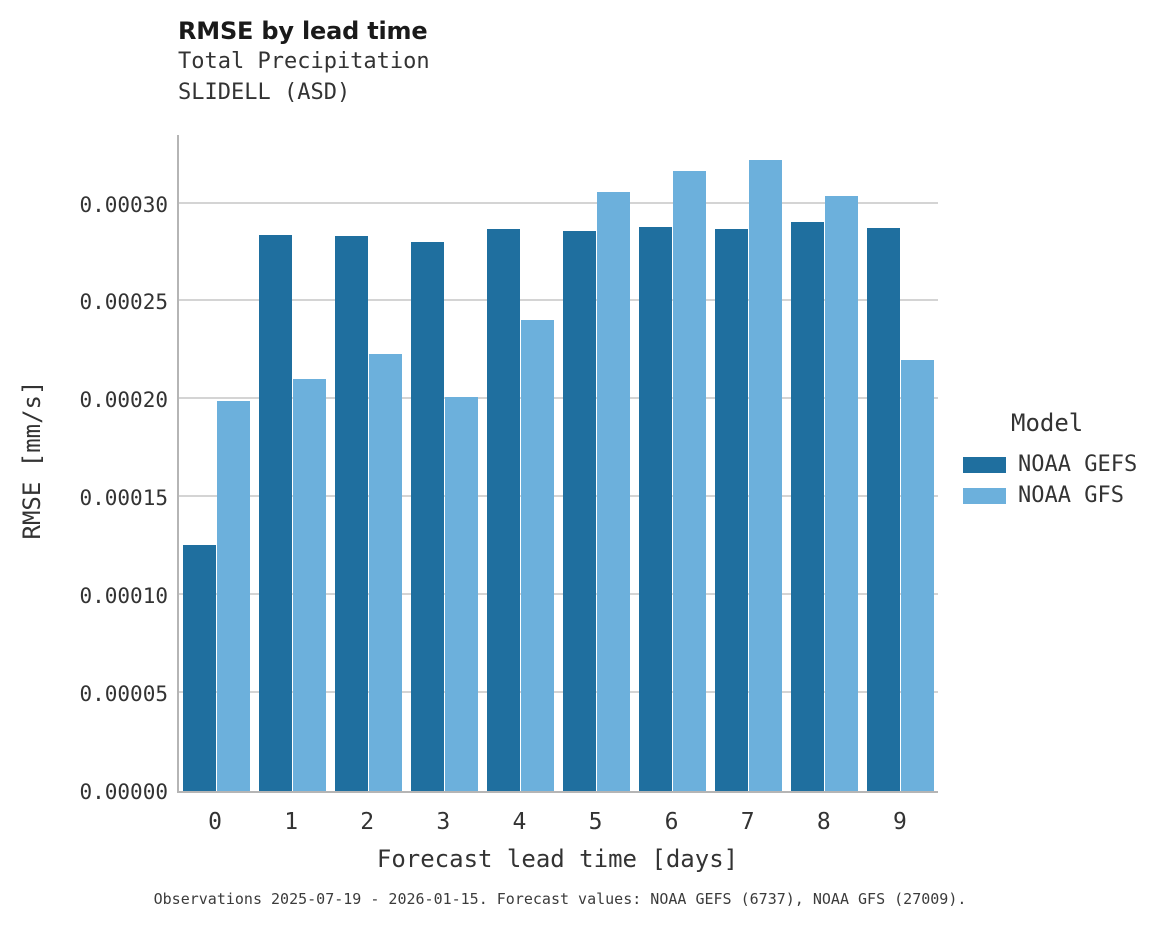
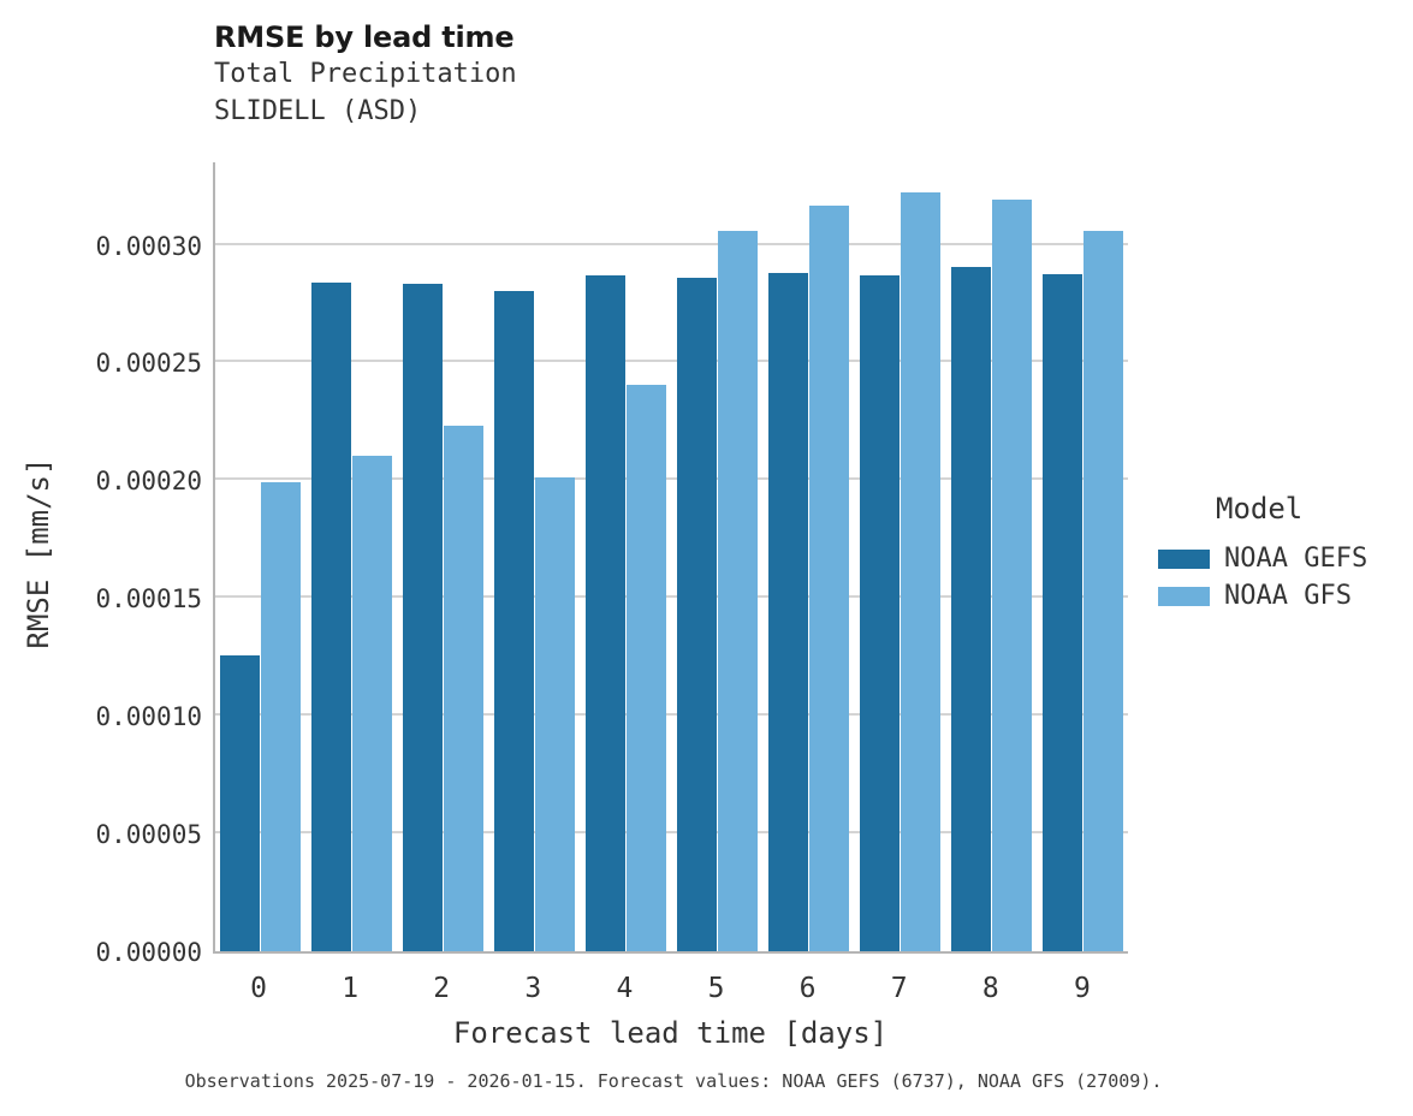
NOAA GFS/8: 0.000304 -> 0.000319
NOAA GFS/9: 0.000220 -> 0.000306
